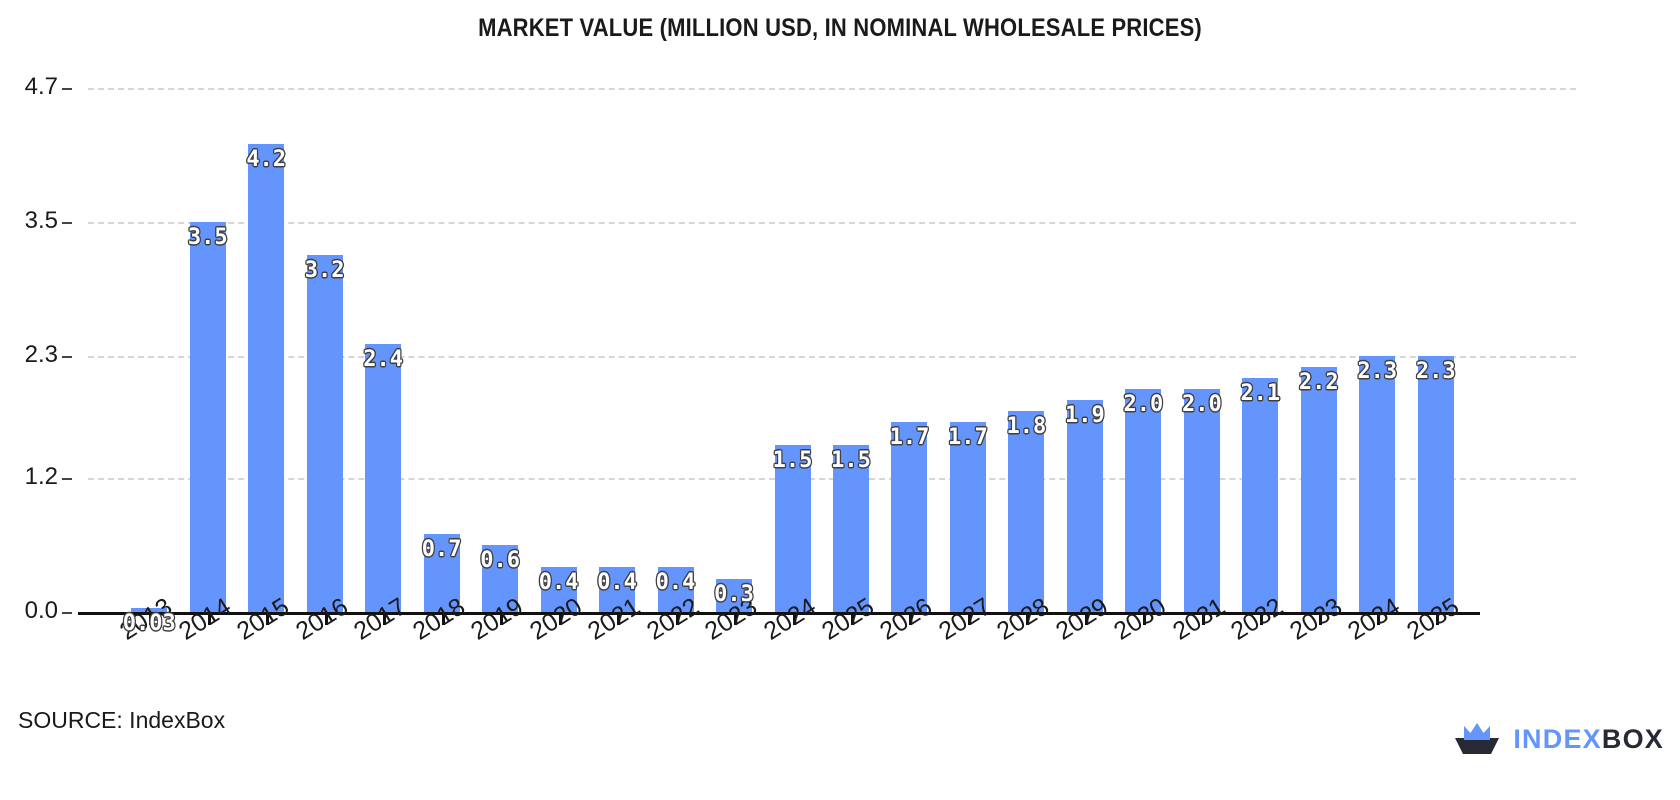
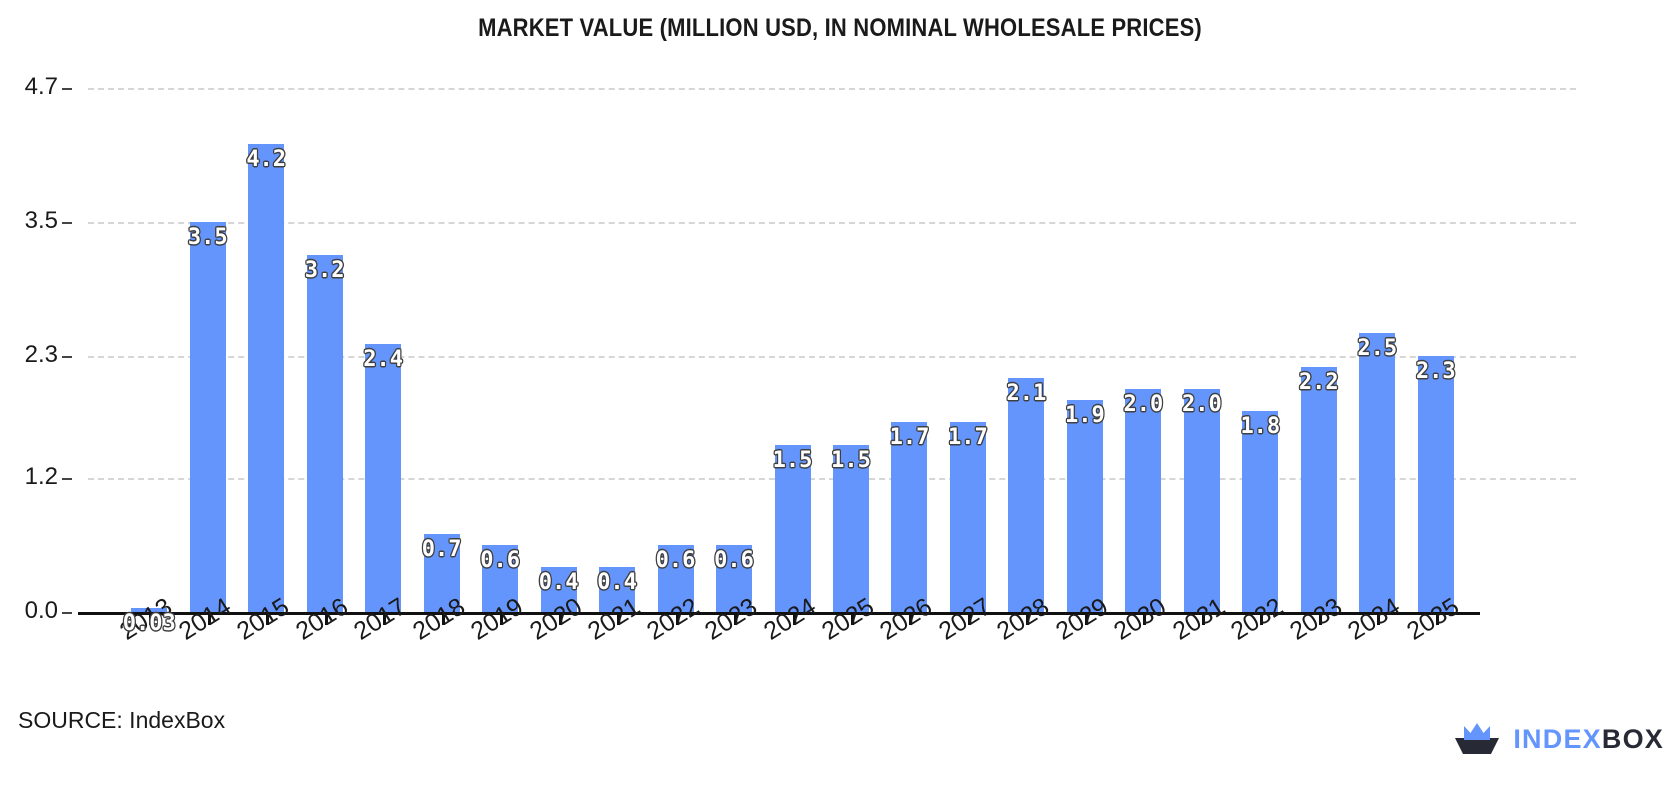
2022: 0.4 -> 0.6
2023: 0.3 -> 0.6
2028: 1.8 -> 2.1
2032: 2.1 -> 1.8
2034: 2.3 -> 2.5
